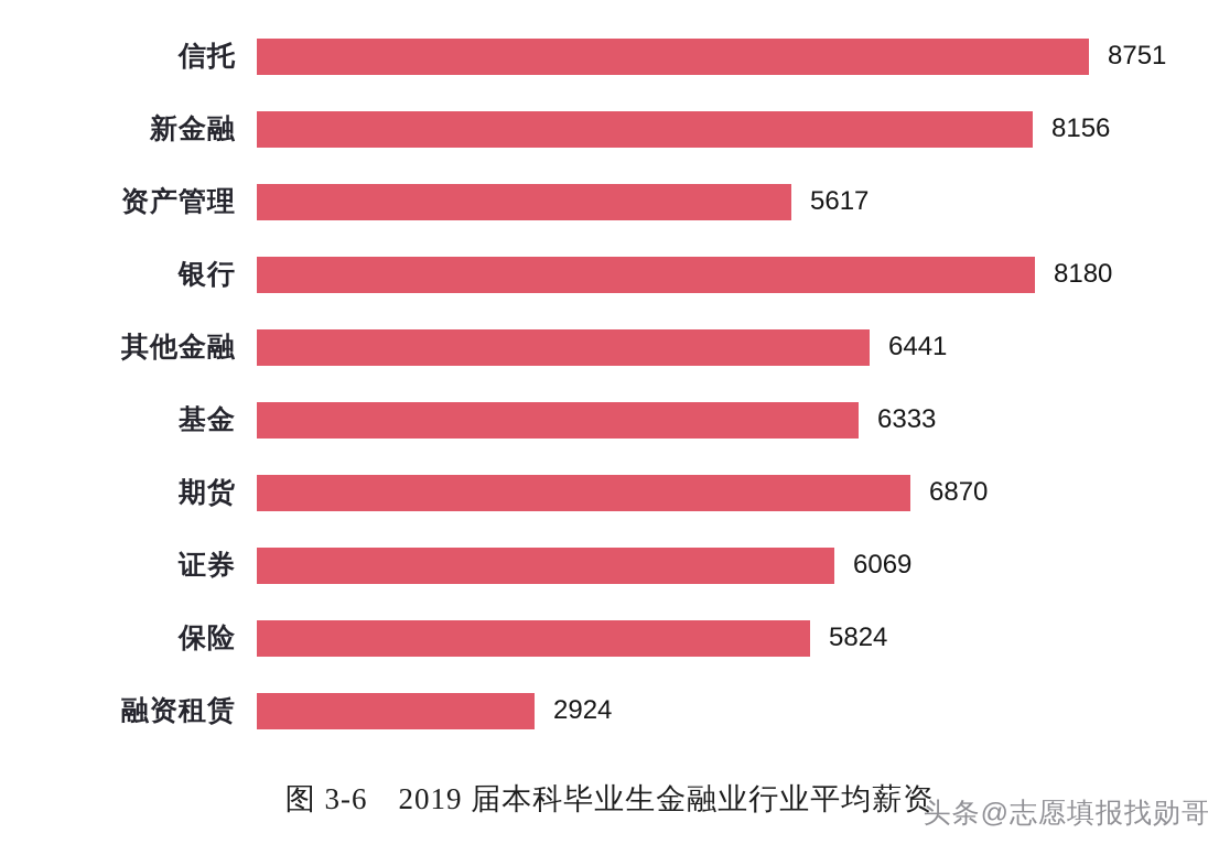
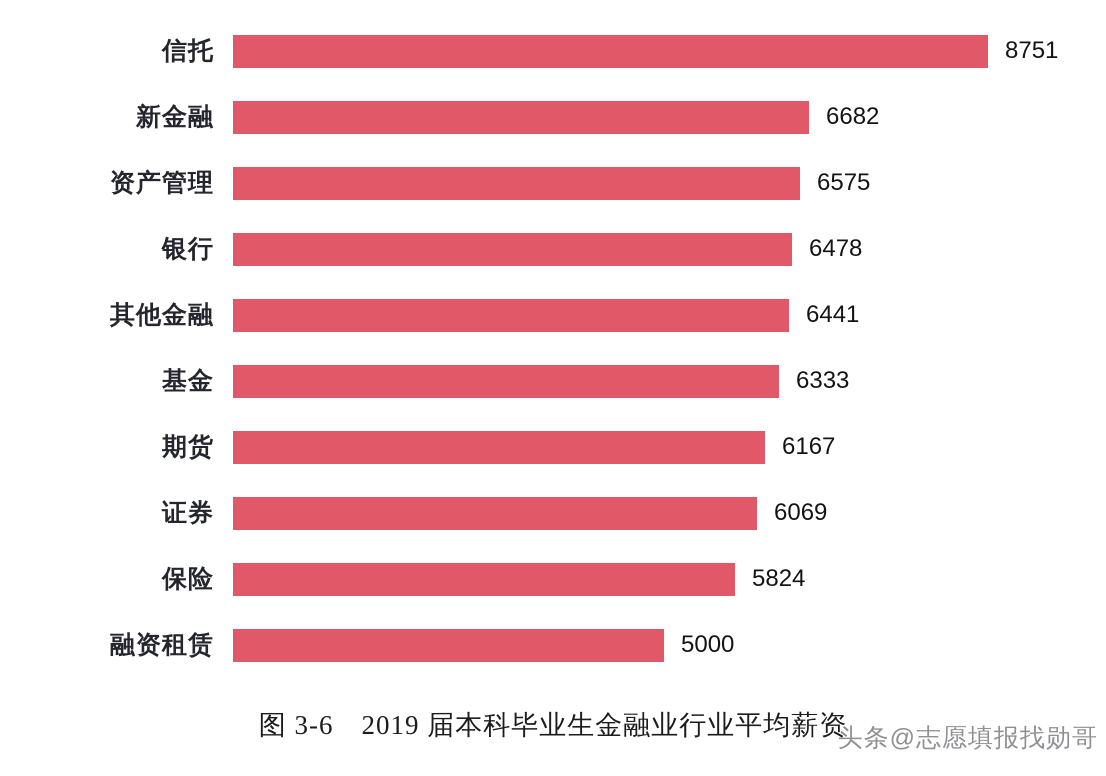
新金融: 8156 -> 6682
资产管理: 5617 -> 6575
银行: 8180 -> 6478
期货: 6870 -> 6167
融资租赁: 2924 -> 5000
